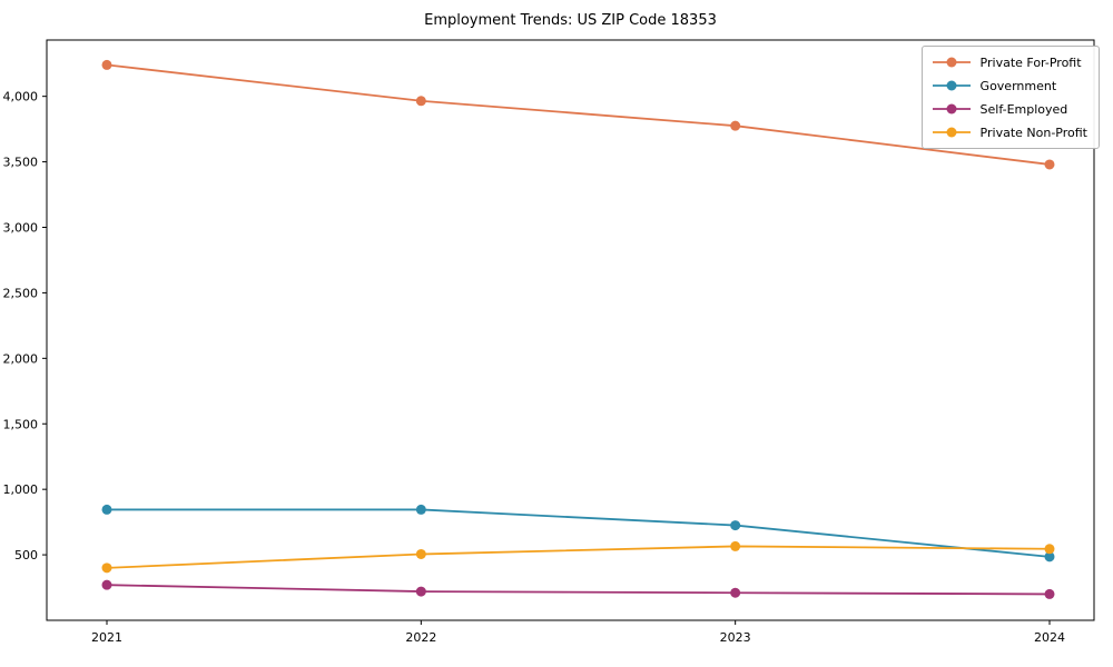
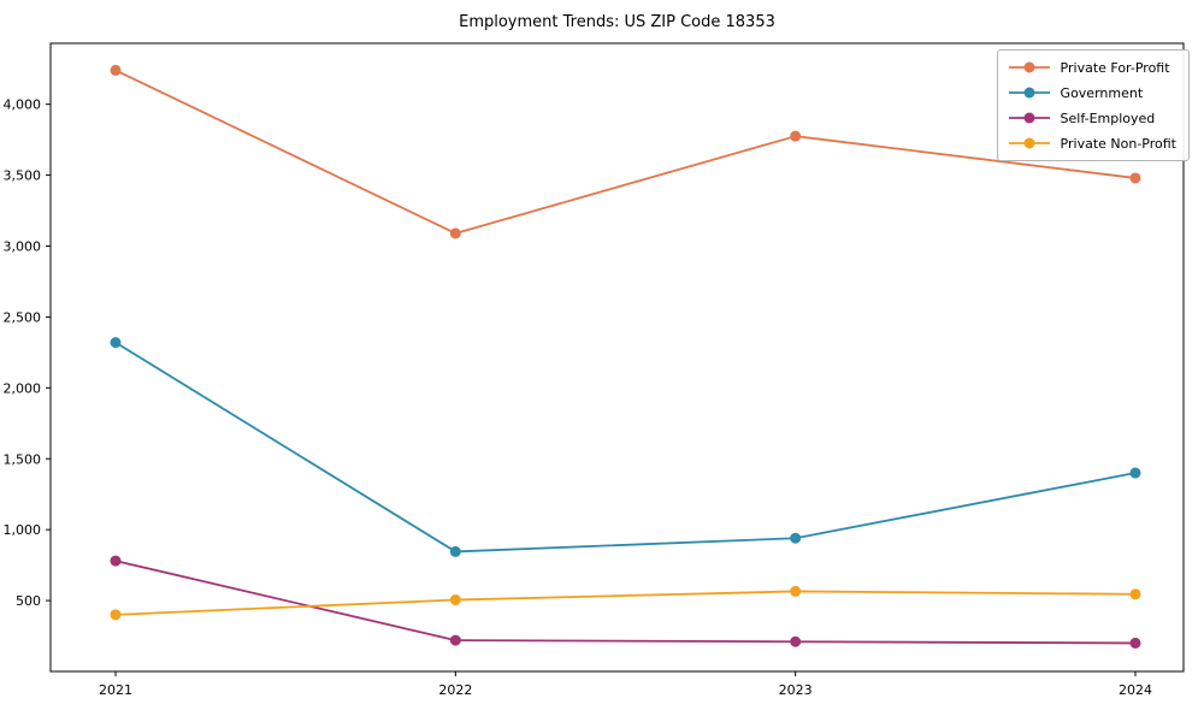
Government/2021: 840 -> 2320
Self-Employed/2021: 270 -> 780
Private For-Profit/2022: 3960 -> 3090
Government/2023: 720 -> 940
Government/2024: 480 -> 1400
